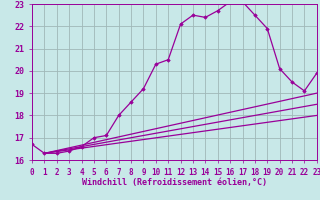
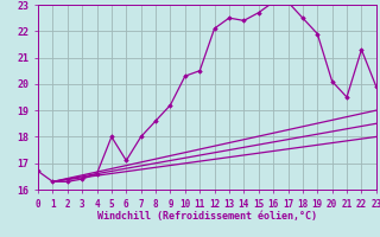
5: 17.0 -> 18.0
22: 19.1 -> 21.3
